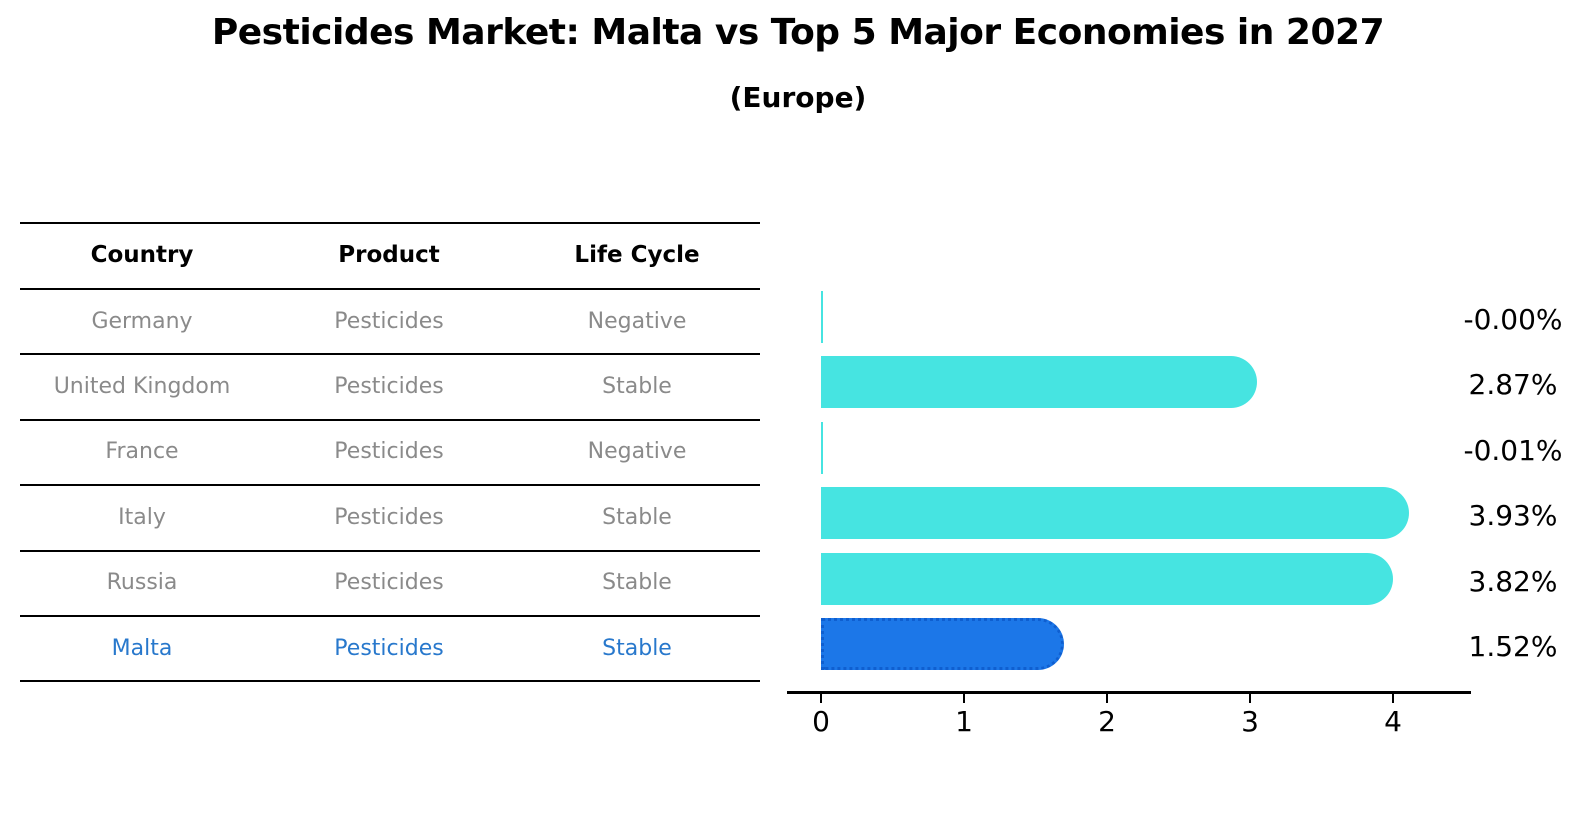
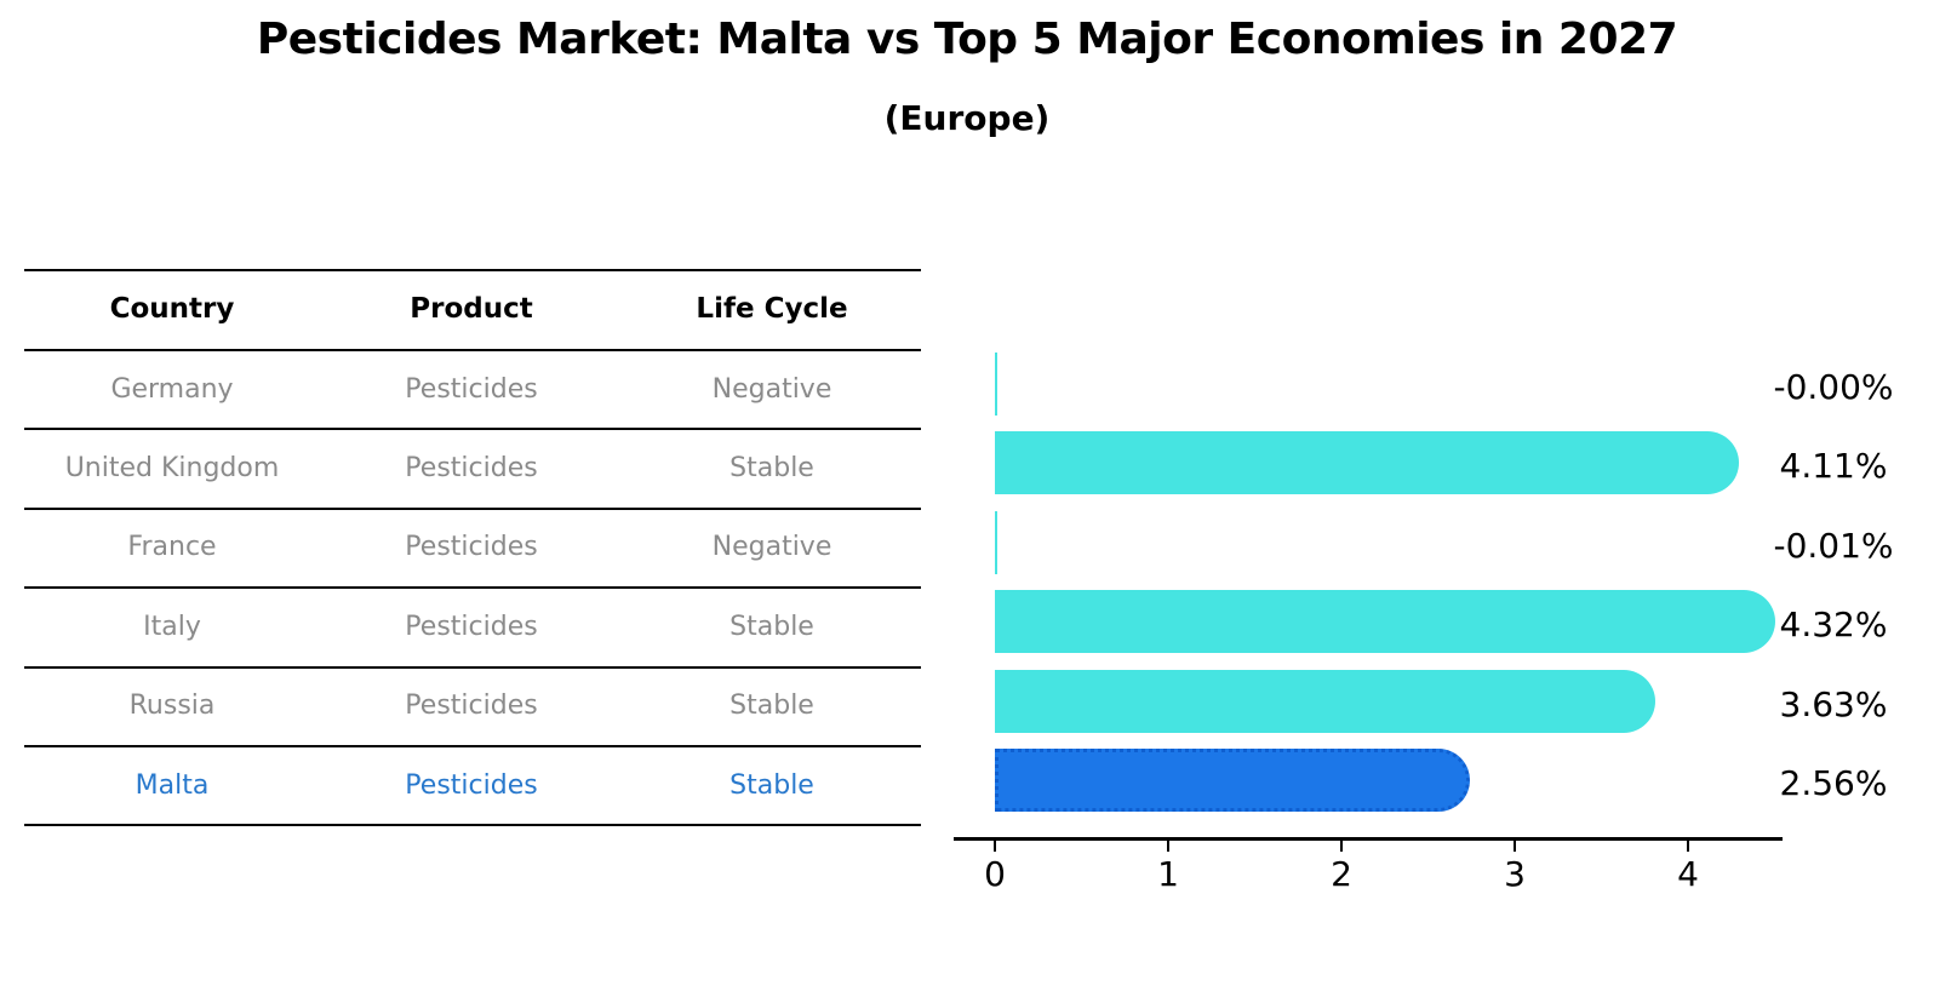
United Kingdom: 2.87% -> 4.11%
Italy: 3.93% -> 4.32%
Russia: 3.82% -> 3.63%
Malta: 1.52% -> 2.56%
